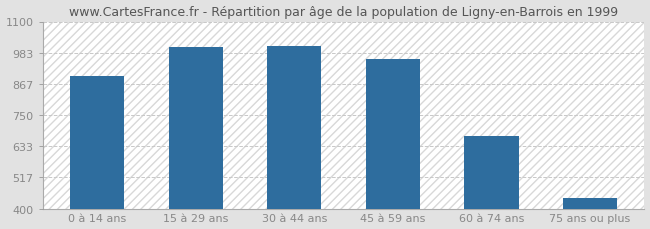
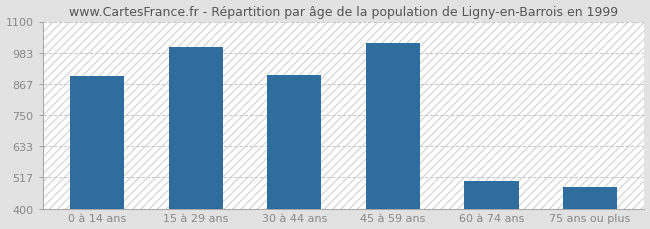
30 à 44 ans: 1010 -> 900
45 à 59 ans: 960 -> 1020
60 à 74 ans: 672 -> 505
75 ans ou plus: 440 -> 480
